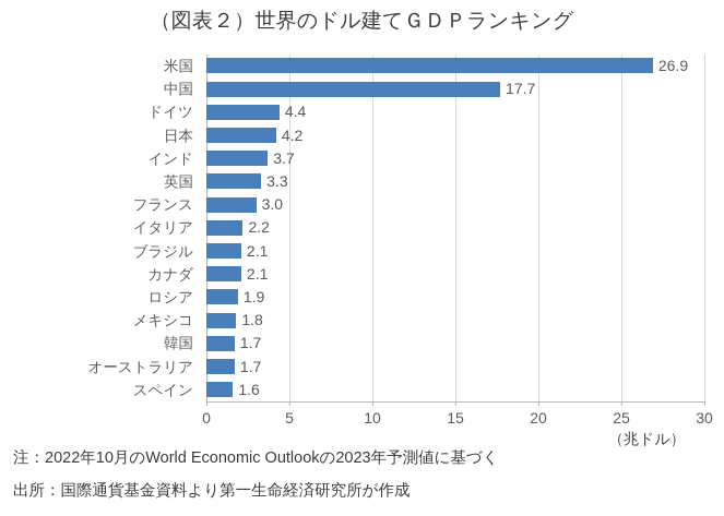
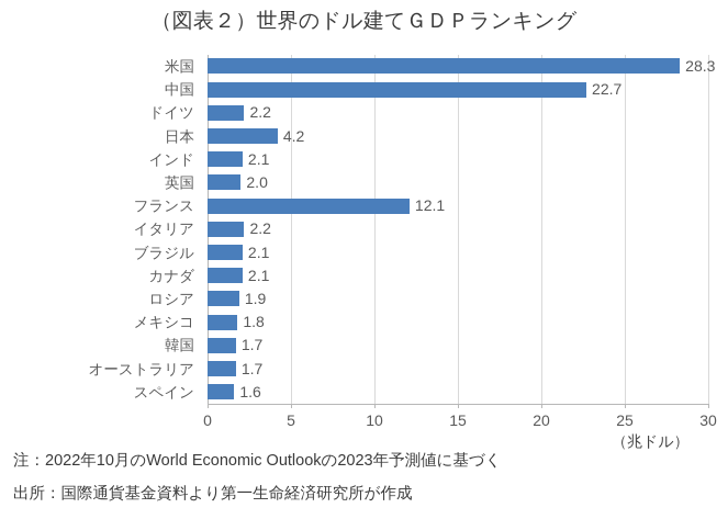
米国: 26.9 -> 28.3
中国: 17.7 -> 22.7
ドイツ: 4.4 -> 2.2
インド: 3.7 -> 2.1
英国: 3.3 -> 2.0
フランス: 3.0 -> 12.1
